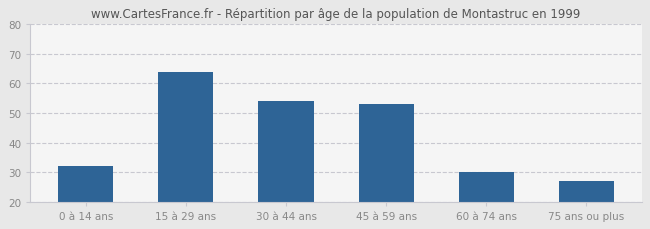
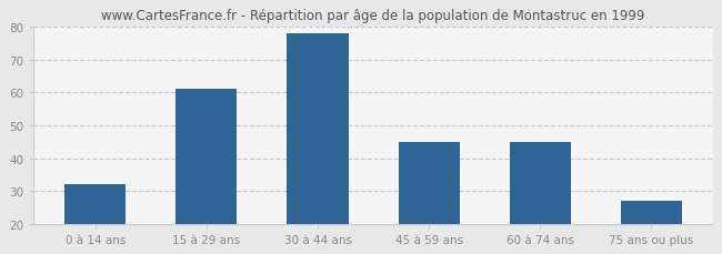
15 à 29 ans: 64 -> 61
30 à 44 ans: 54 -> 78
45 à 59 ans: 53 -> 45
60 à 74 ans: 30 -> 45
